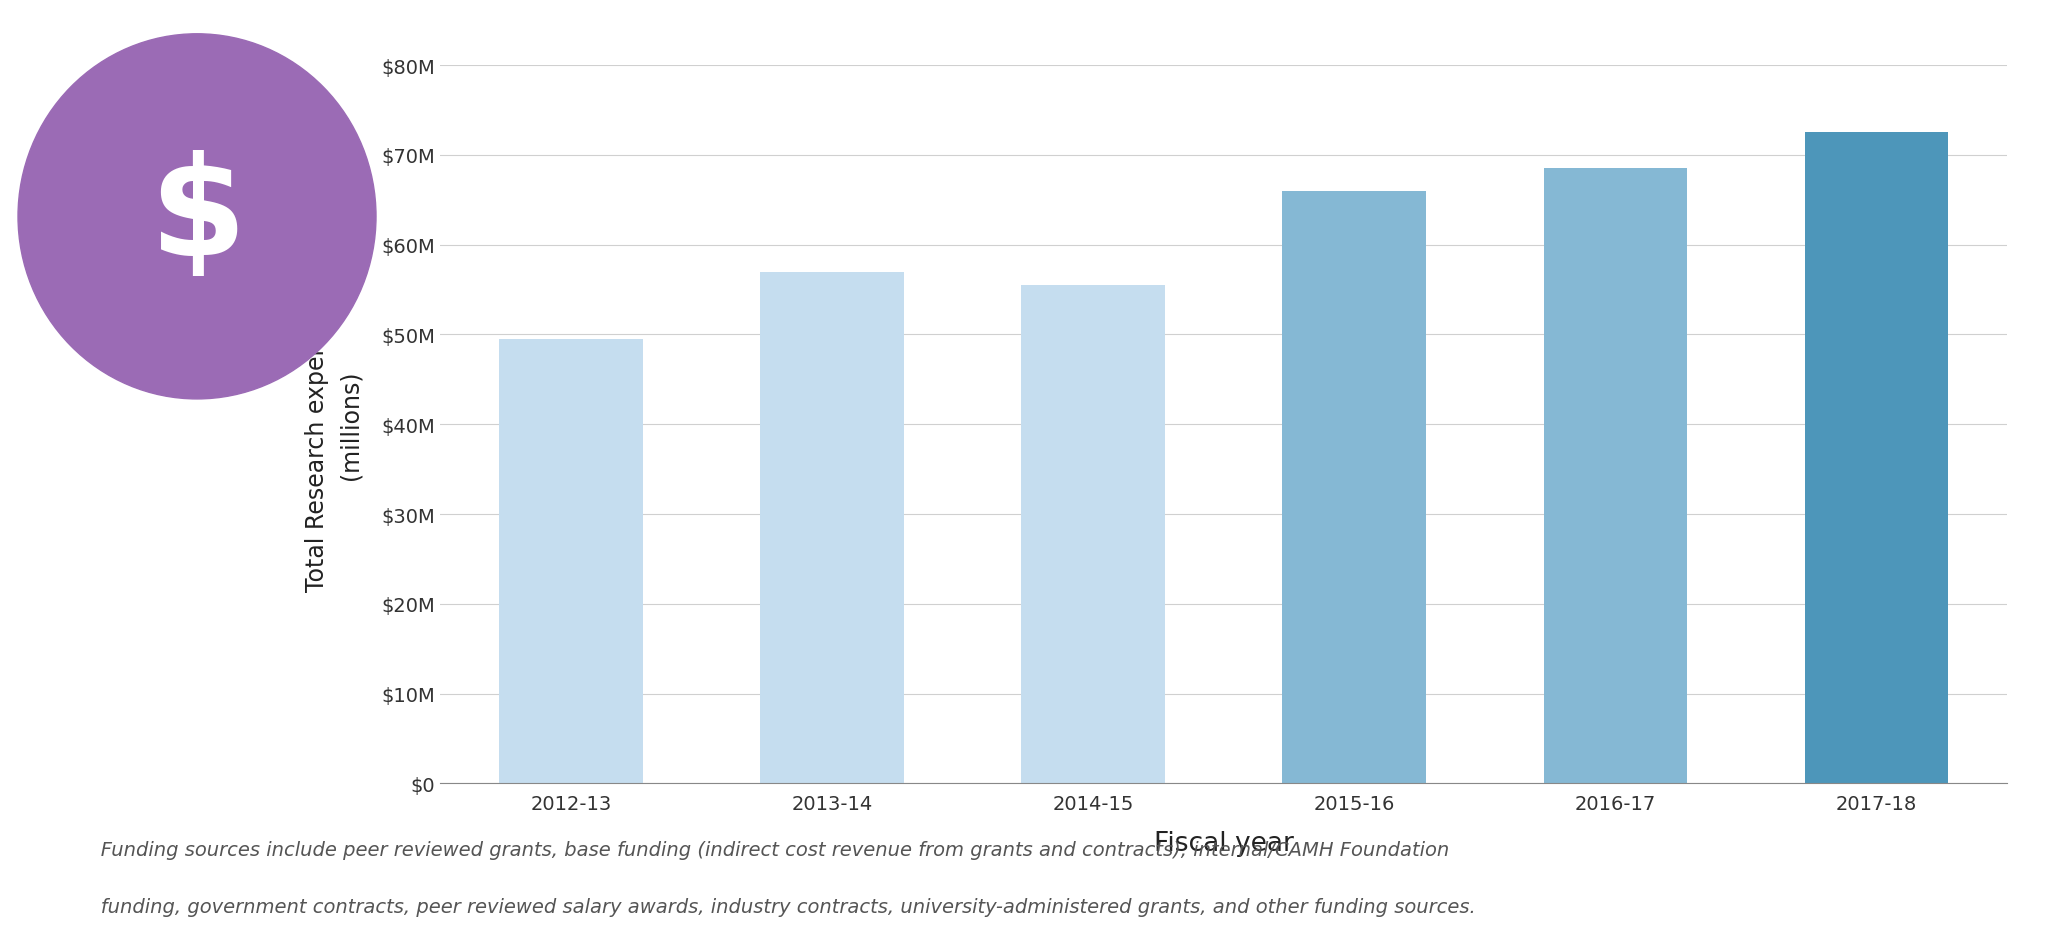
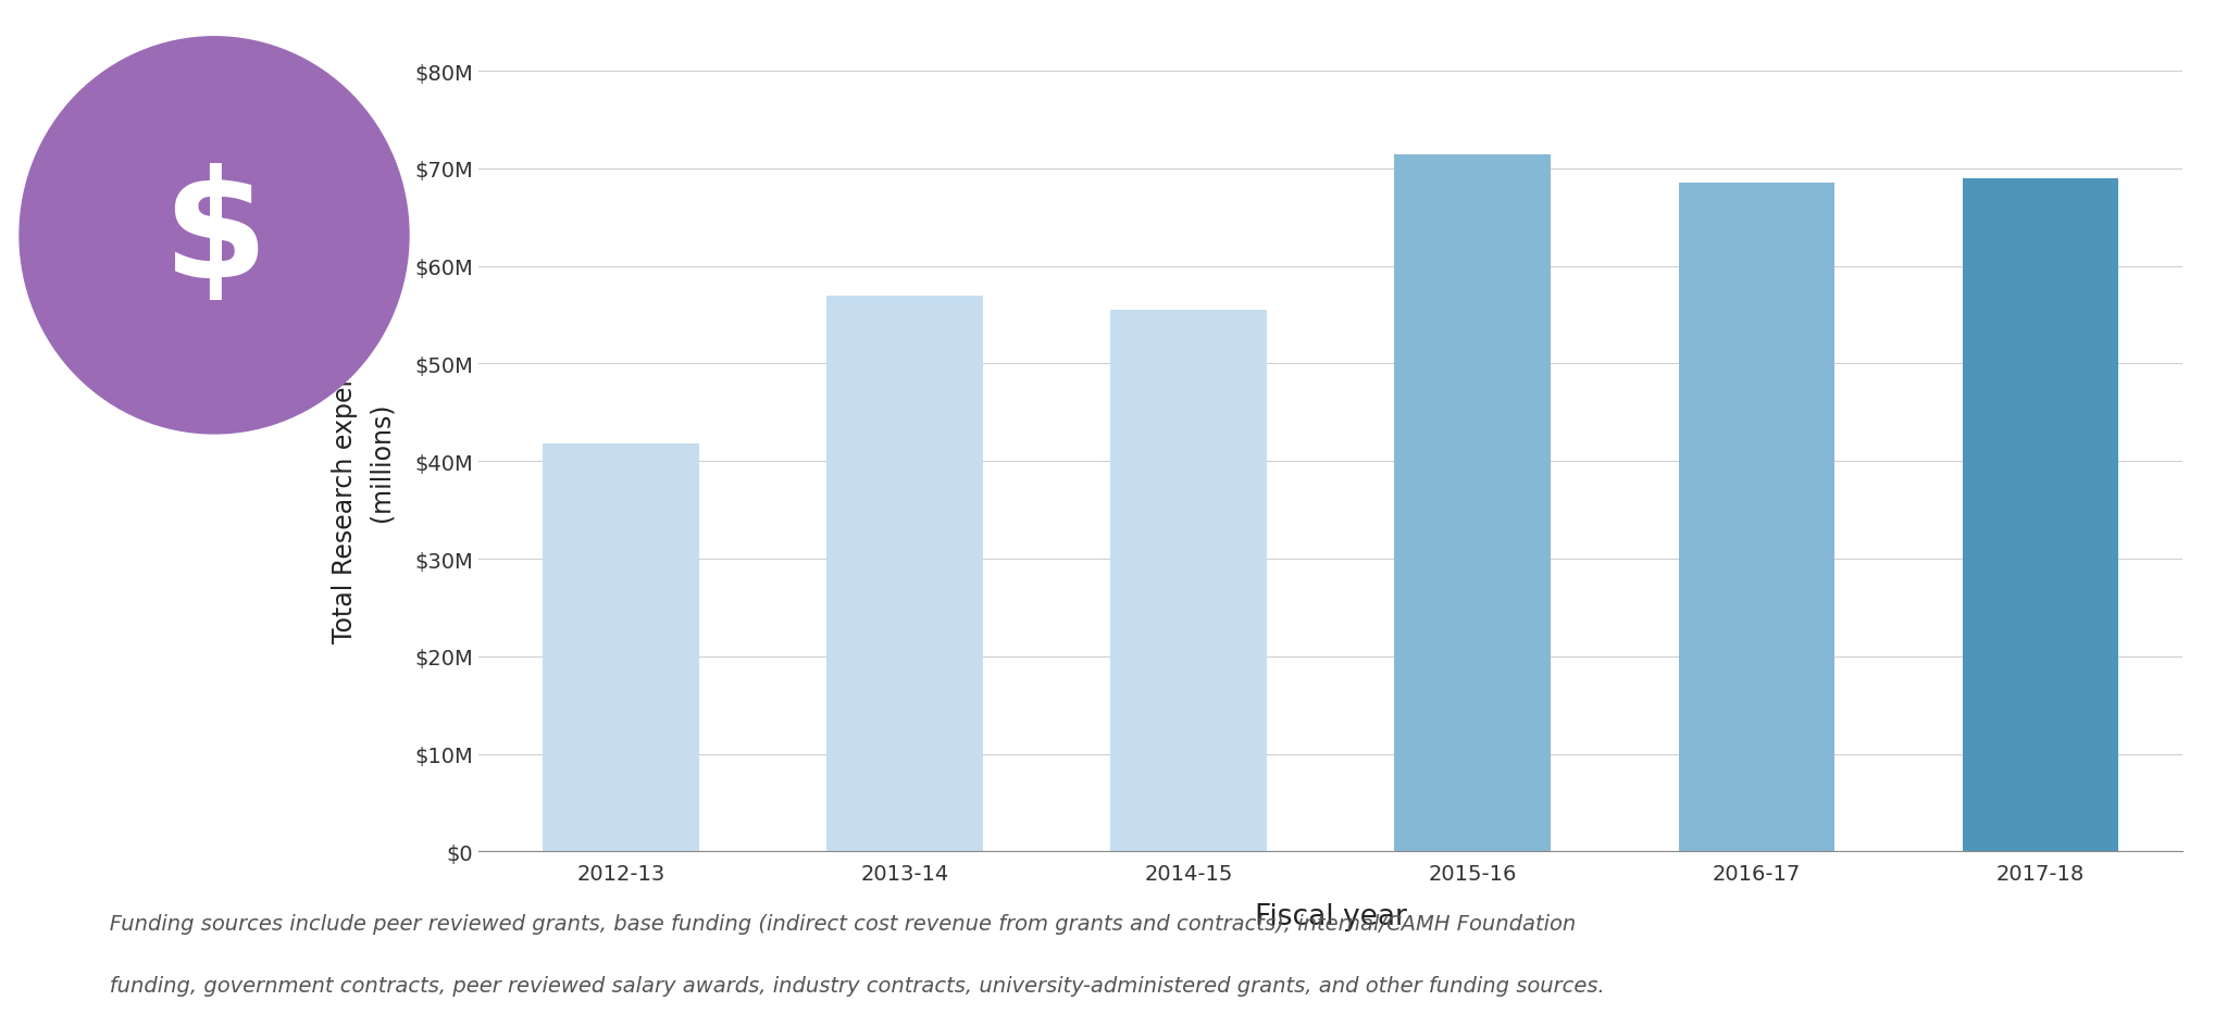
2012-13: $49.5M -> $41.8M
2015-16: $66.0M -> $71.4M
2017-18: $72.5M -> $69.0M
